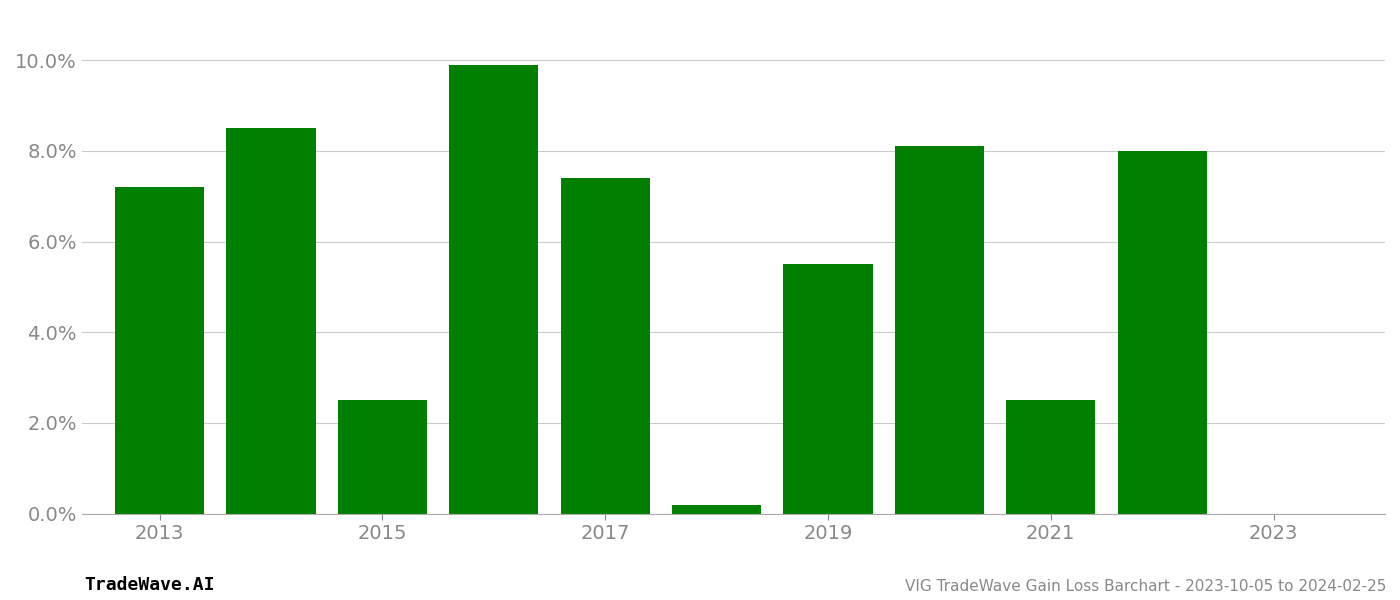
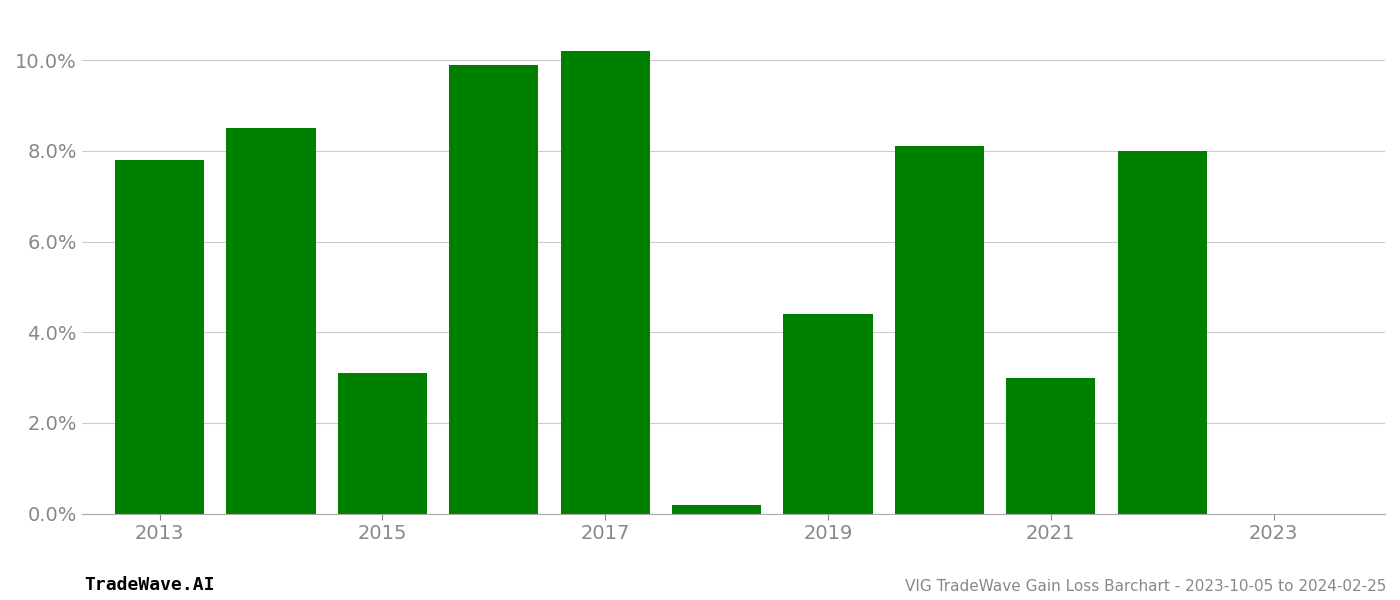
2013: 7.2% -> 7.8%
2015: 2.5% -> 3.1%
2017: 7.4% -> 10.2%
2019: 5.5% -> 4.4%
2021: 2.5% -> 3.0%
